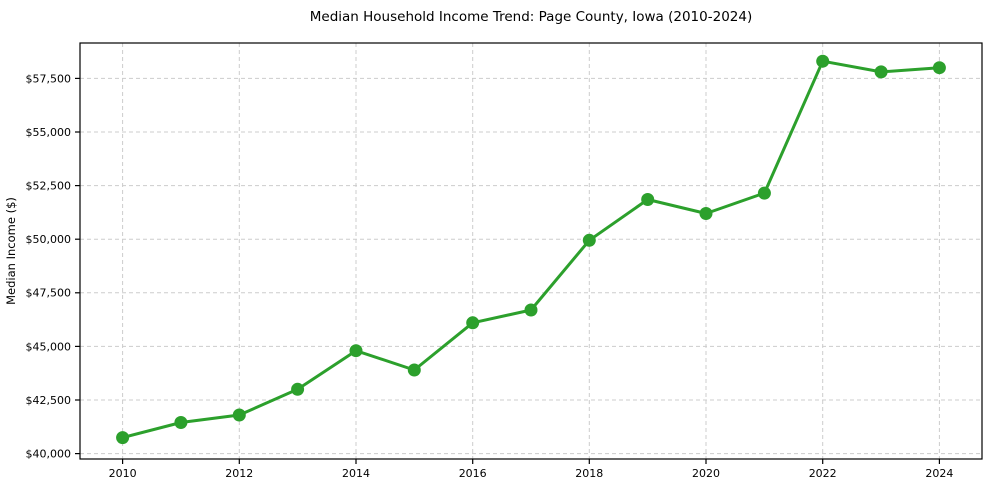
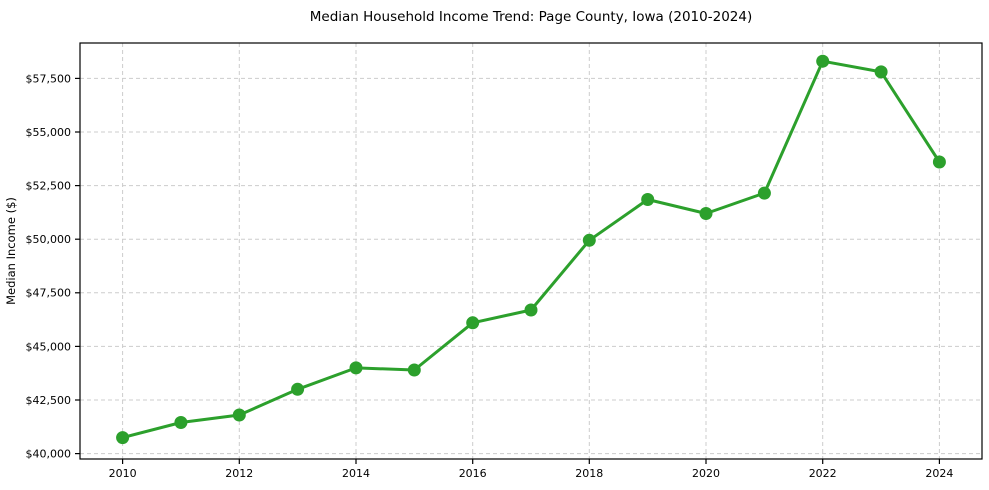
2014: $44800 -> $44000
2024: $58000 -> $53600
